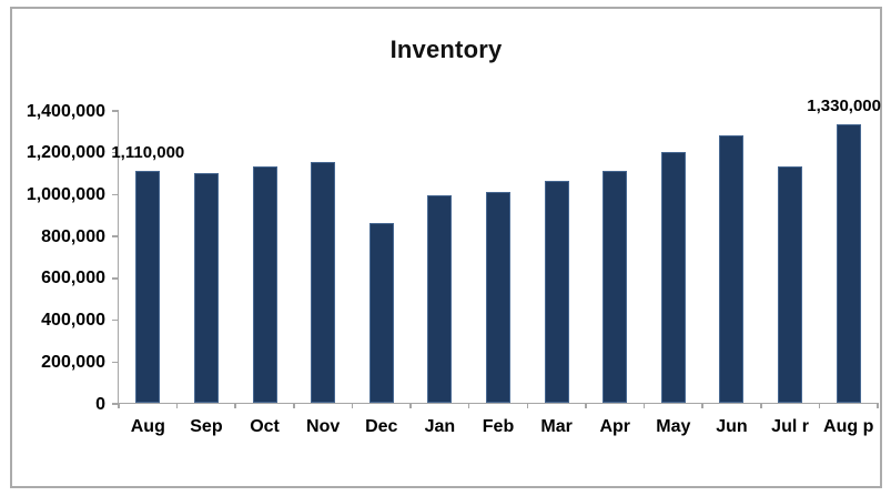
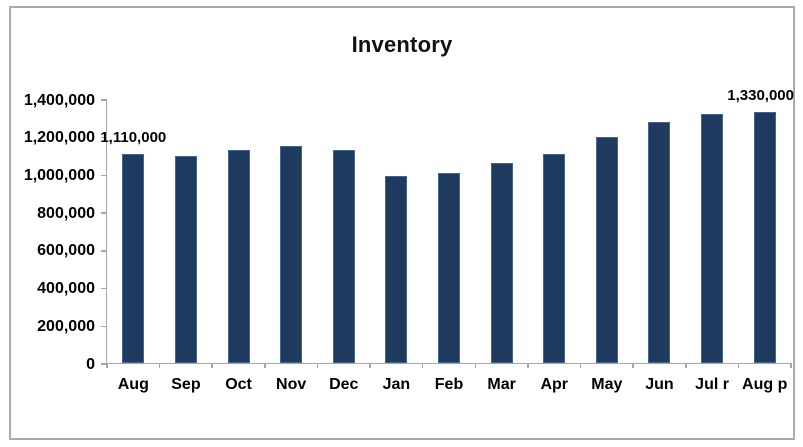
Dec: 860000 -> 1130000
Jul r: 1130000 -> 1320000
